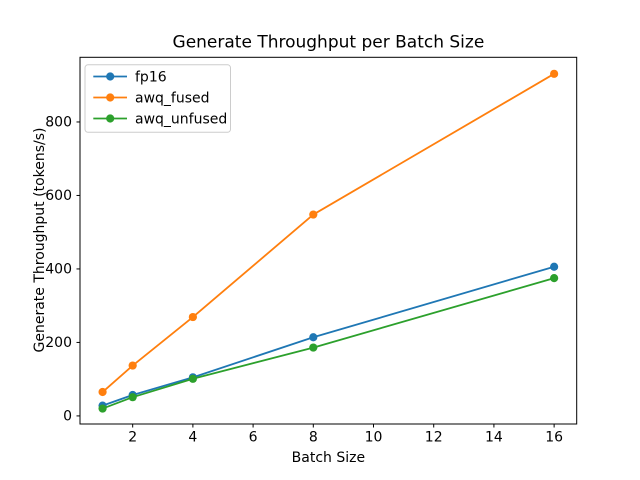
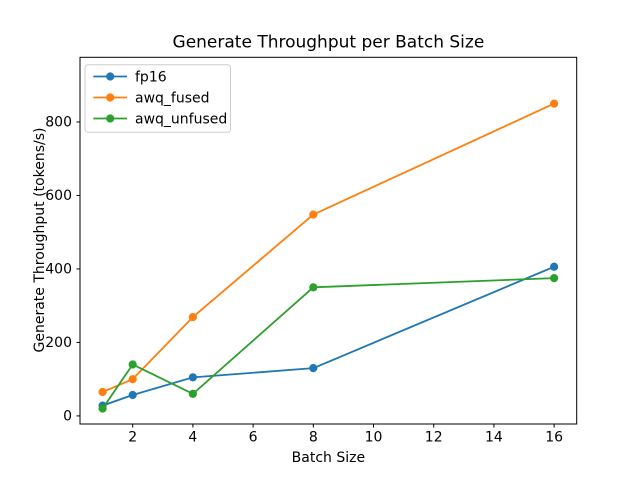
awq_fused/2: 140 -> 100
awq_unfused/2: 50 -> 140
awq_unfused/4: 100 -> 60
fp16/8: 210 -> 130
awq_unfused/8: 190 -> 350
awq_fused/16: 930 -> 850
